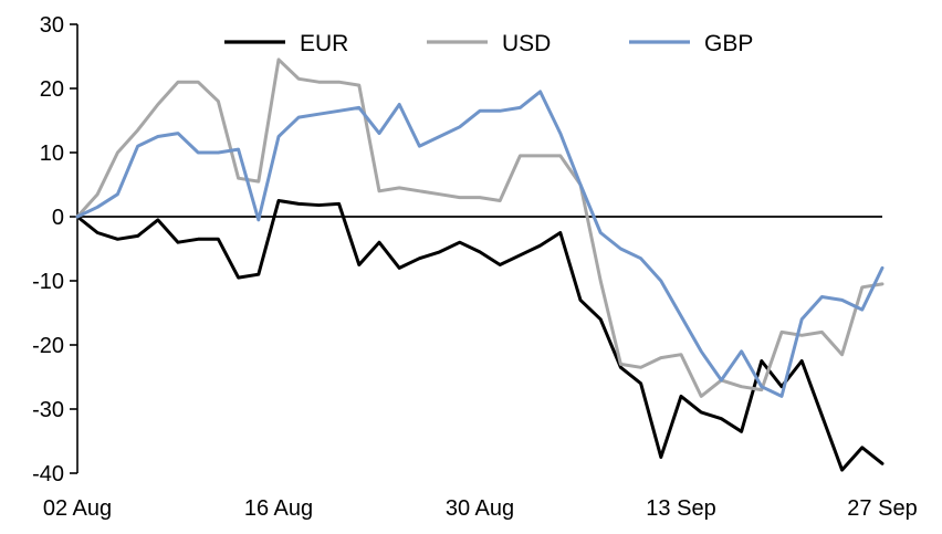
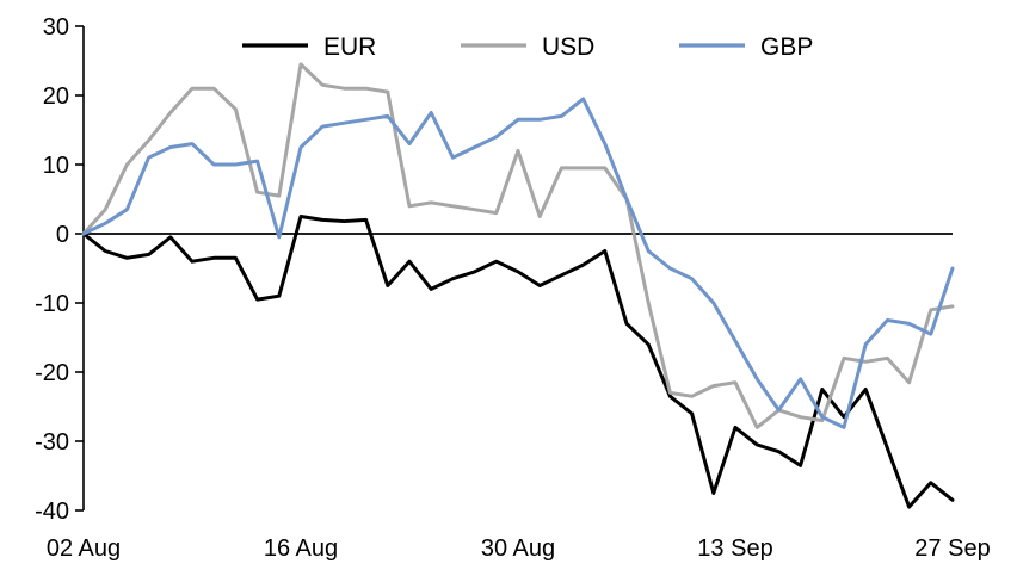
USD/30 Aug: 3 -> 12
GBP/27 Sep: -8 -> -5
